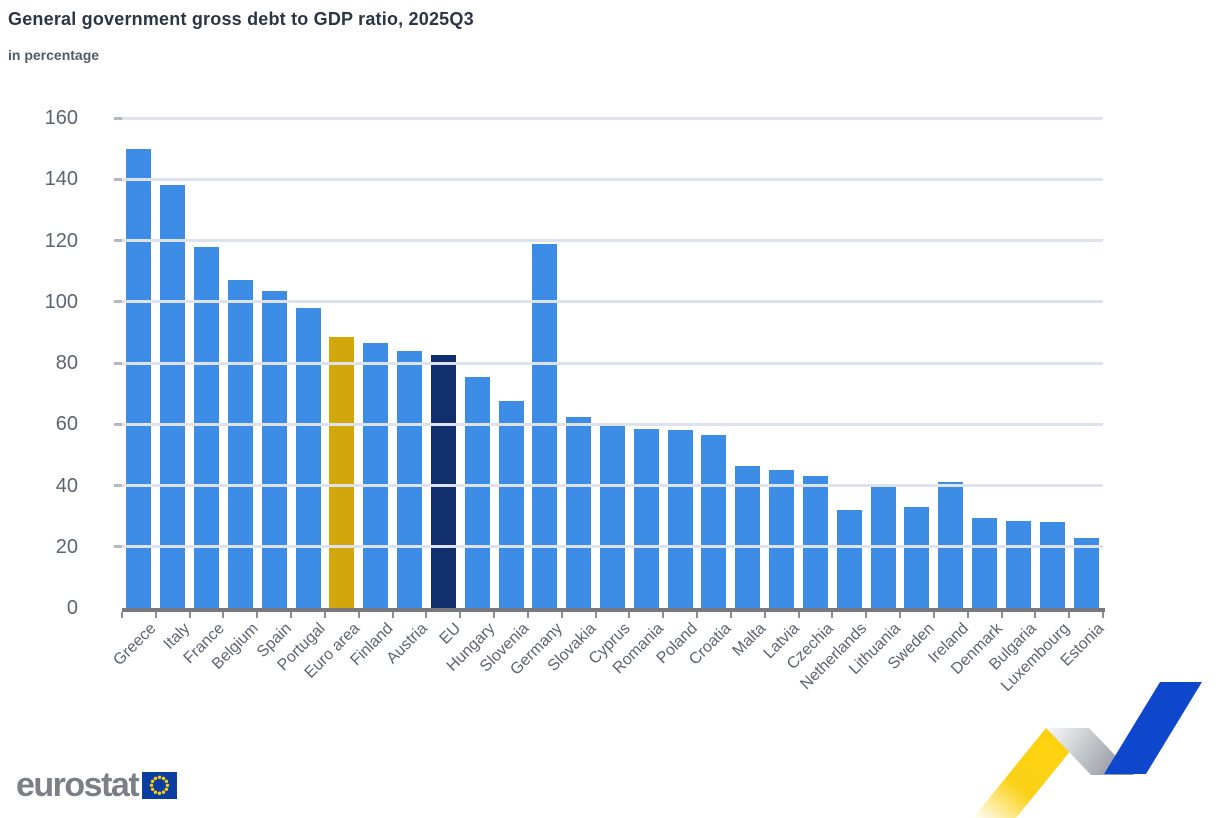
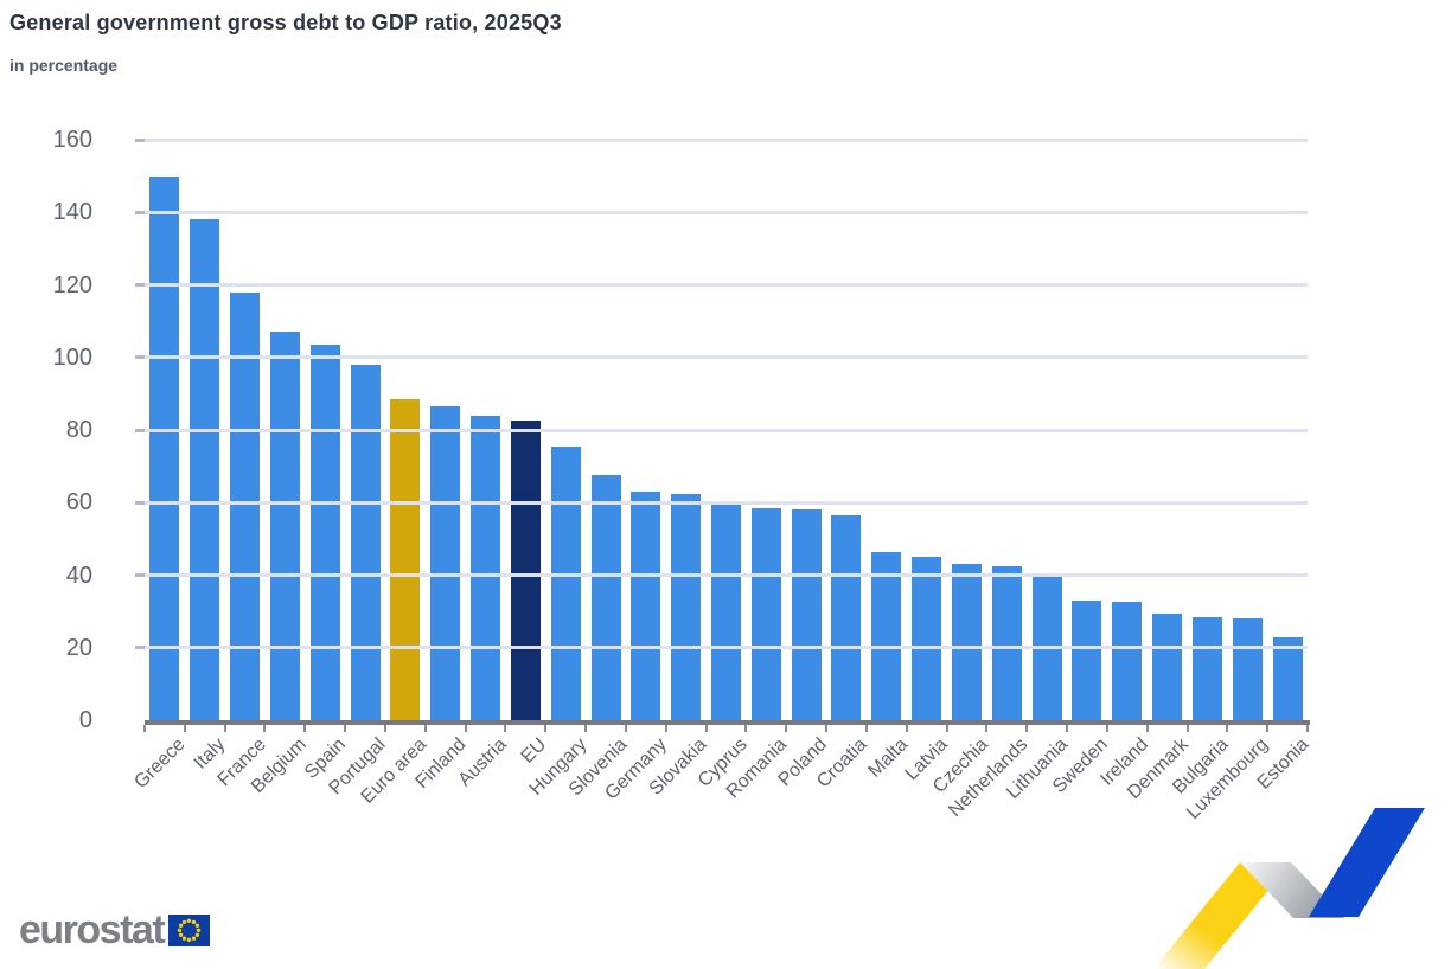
Germany: 119 -> 63
Netherlands: 32 -> 42
Ireland: 41 -> 32
